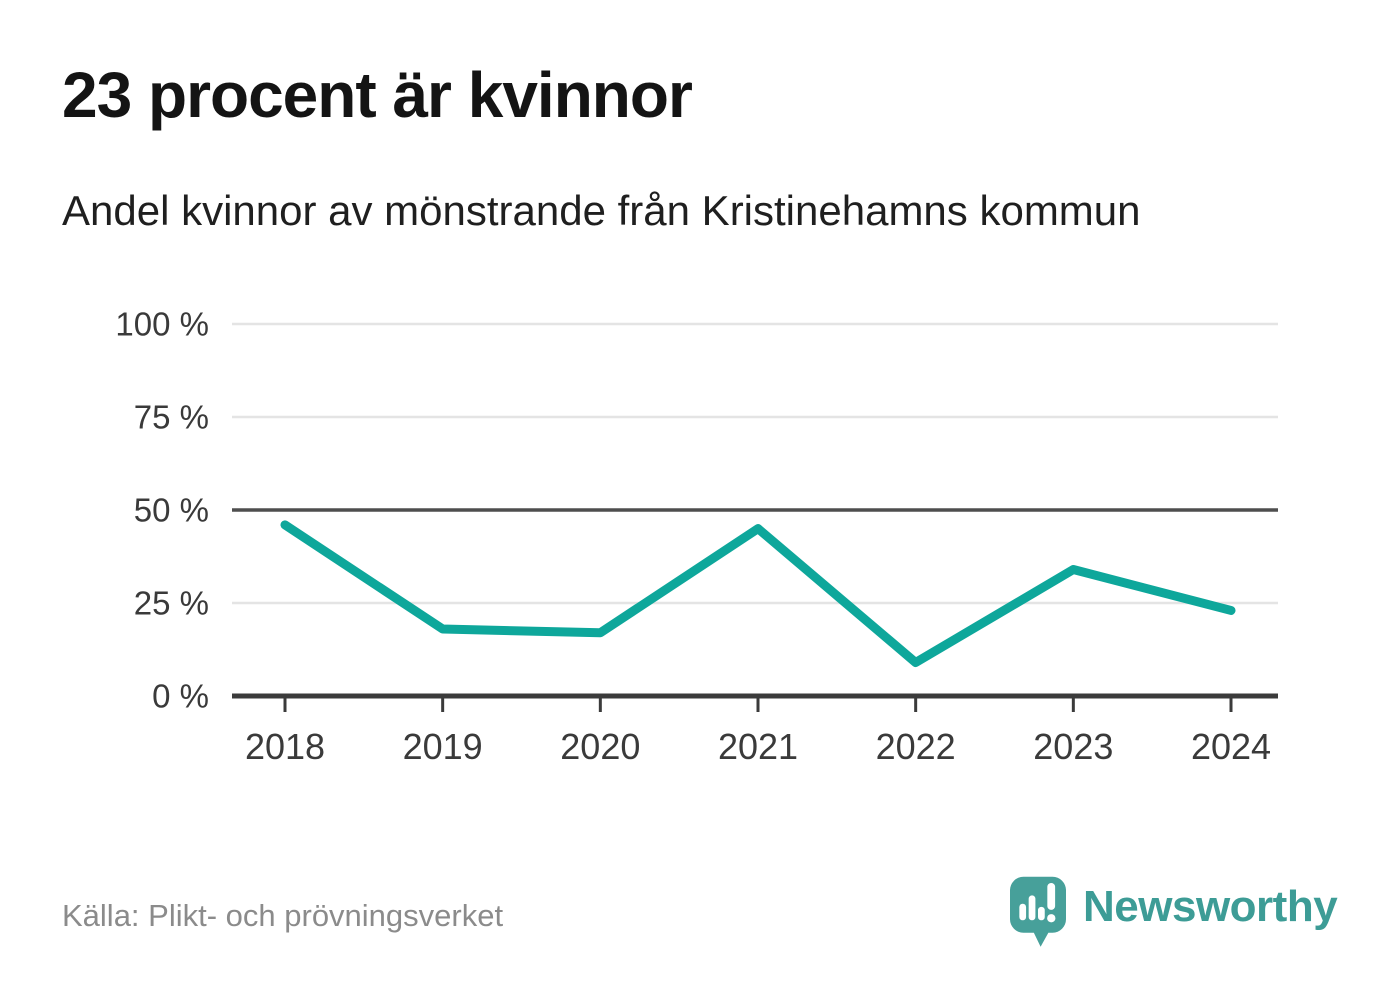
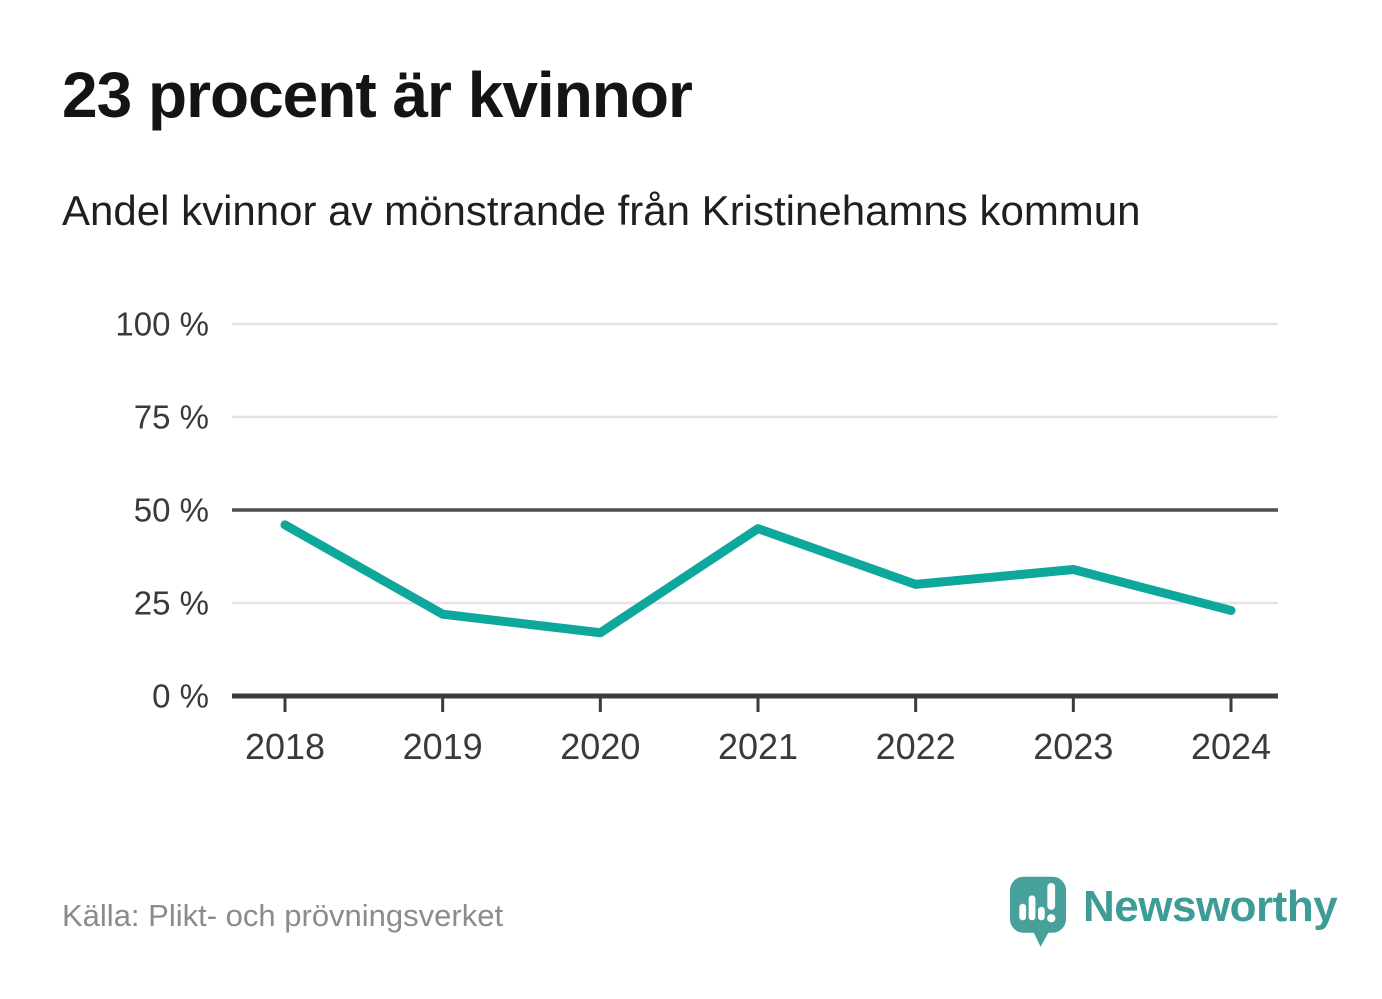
2019: 18% -> 22%
2022: 9% -> 30%
